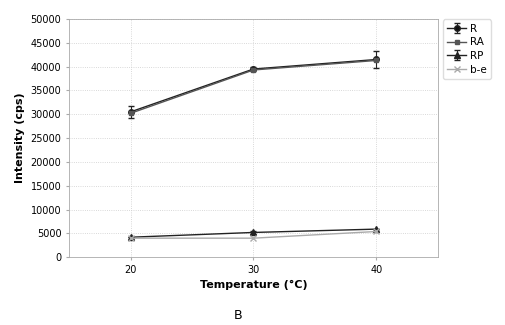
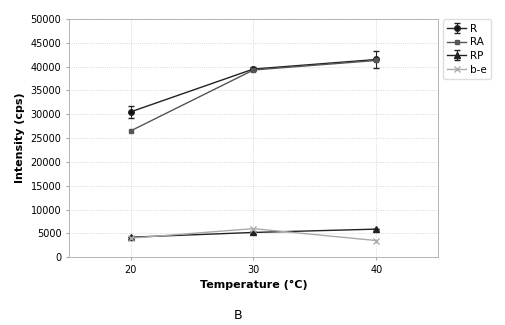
RA/20: 30200 -> 26500
b-e/30: 4000 -> 6000
b-e/40: 5400 -> 3500
